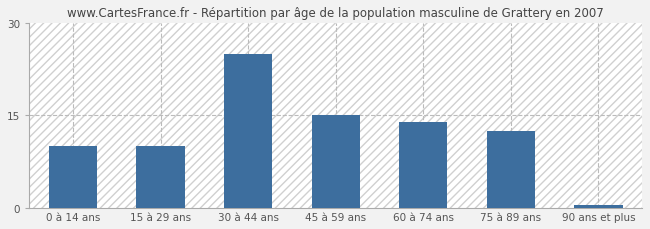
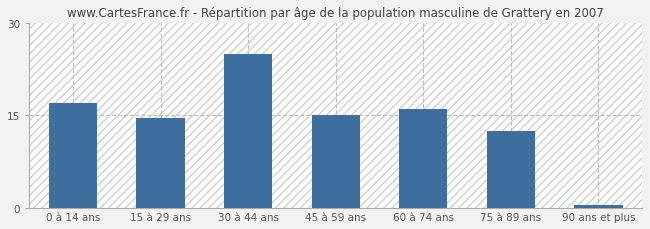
0 à 14 ans: 10.0 -> 17.0
15 à 29 ans: 10.0 -> 14.5
60 à 74 ans: 14.0 -> 16.0
